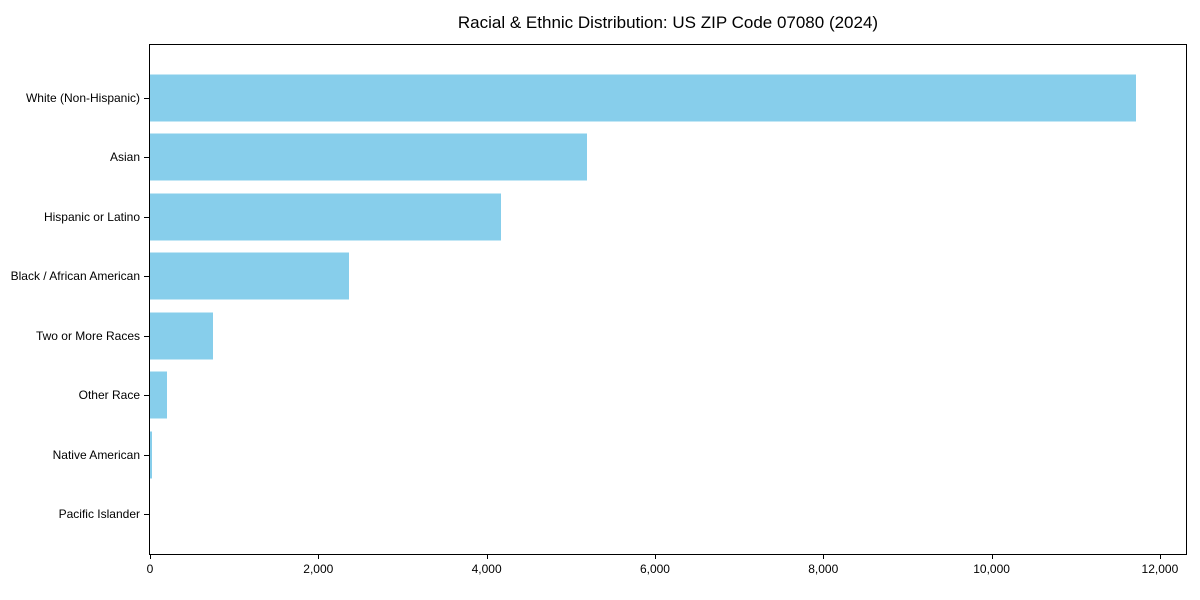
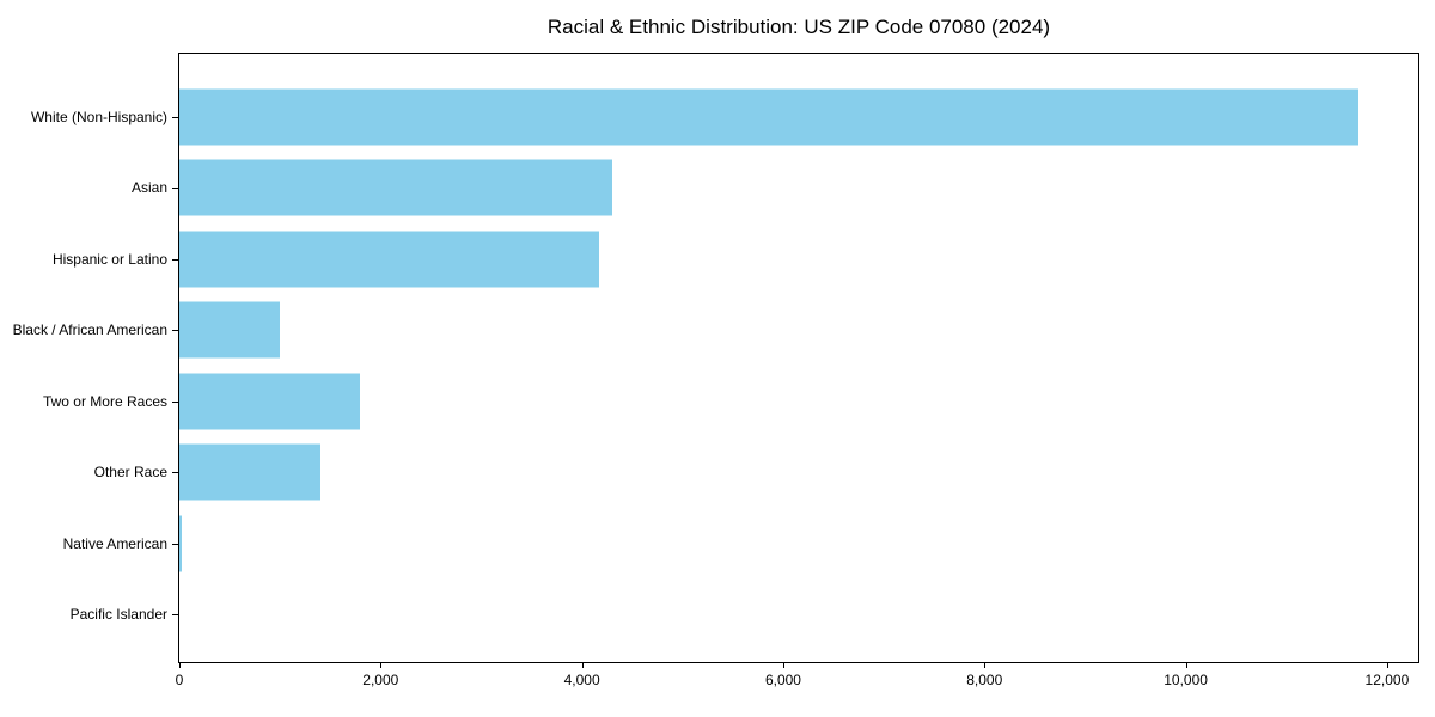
Asian: 5200 -> 4300
Black / African American: 2400 -> 1000
Two or More Races: 700 -> 1800
Other Race: 200 -> 1400
